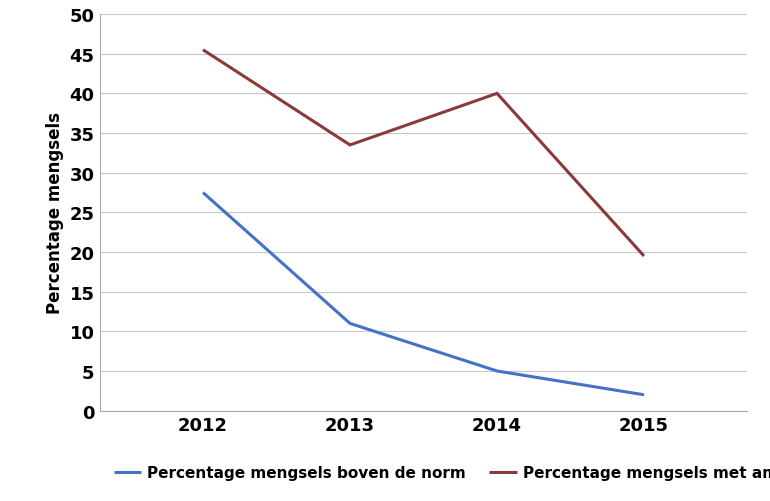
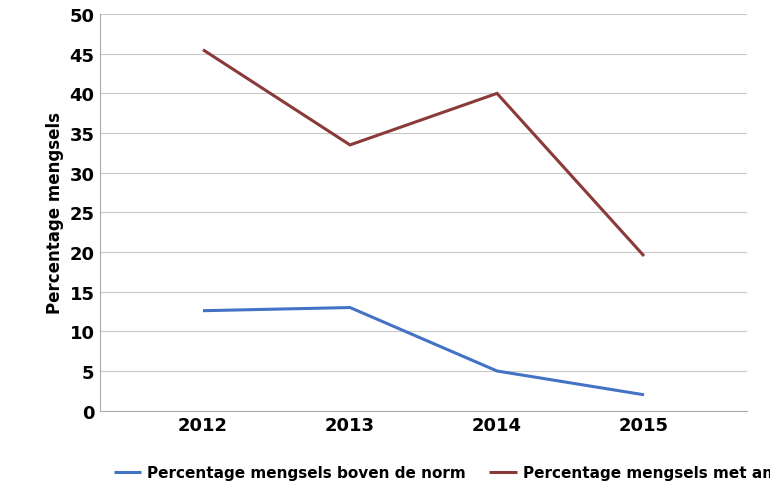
Percentage mengsels boven de norm/2012: 27.5 -> 12.6
Percentage mengsels boven de norm/2013: 11.0 -> 13.0
